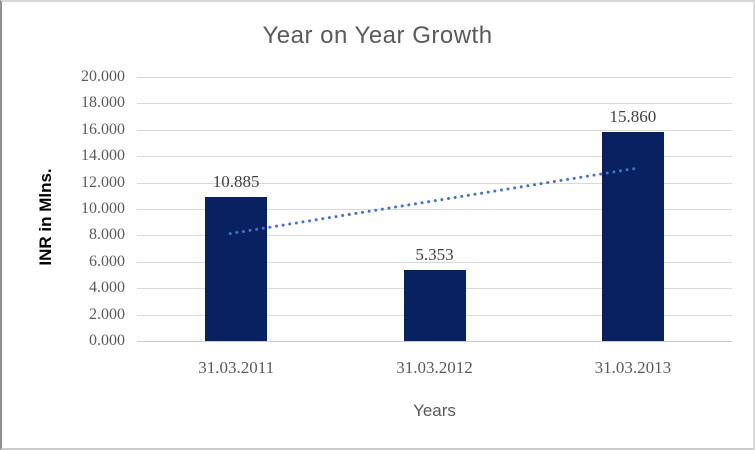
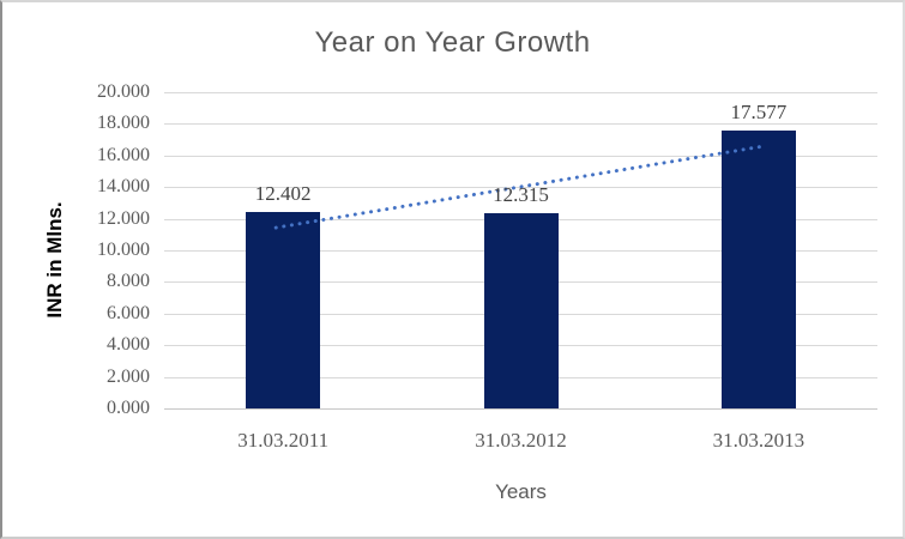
31.03.2011: 10.885 -> 12.402
31.03.2012: 5.353 -> 12.315
31.03.2013: 15.860 -> 17.577
